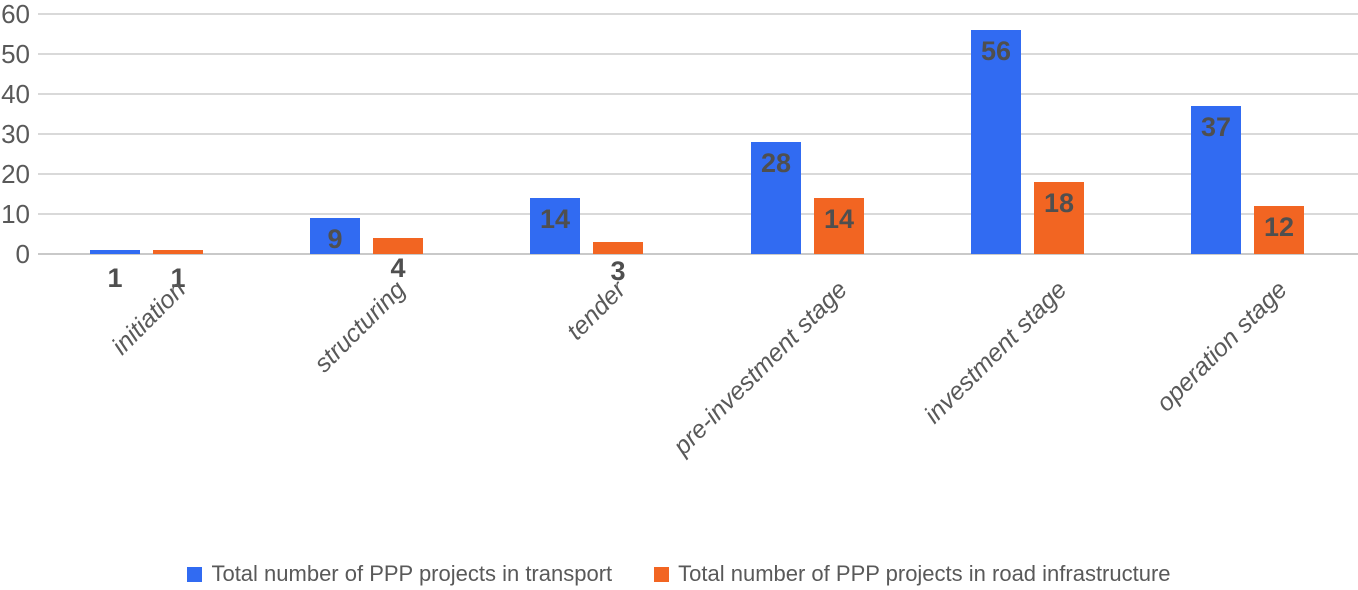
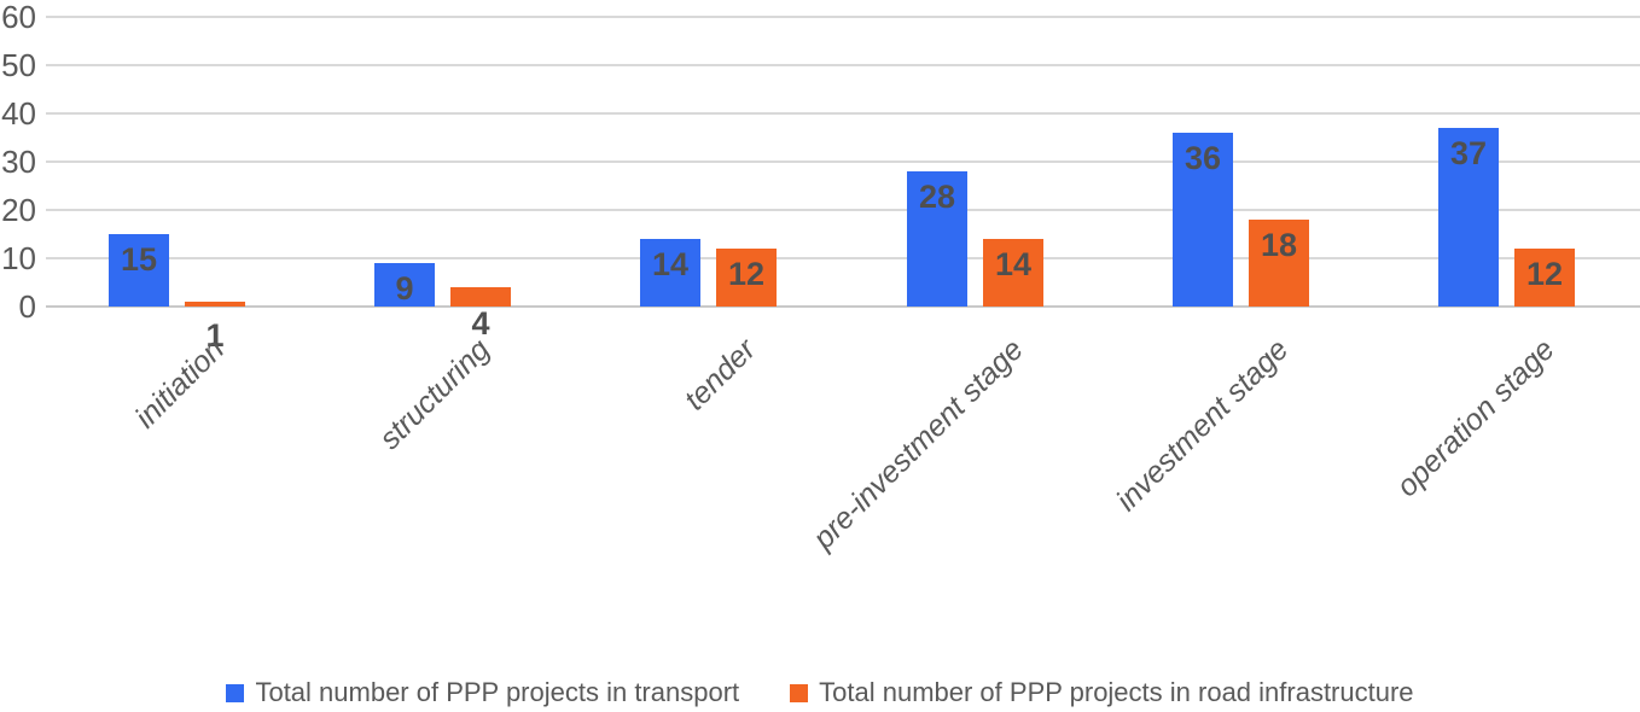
Total number of PPP projects in transport/initiation: 1 -> 15
Total number of PPP projects in road infrastructure/tender: 3 -> 12
Total number of PPP projects in transport/investment stage: 56 -> 36
